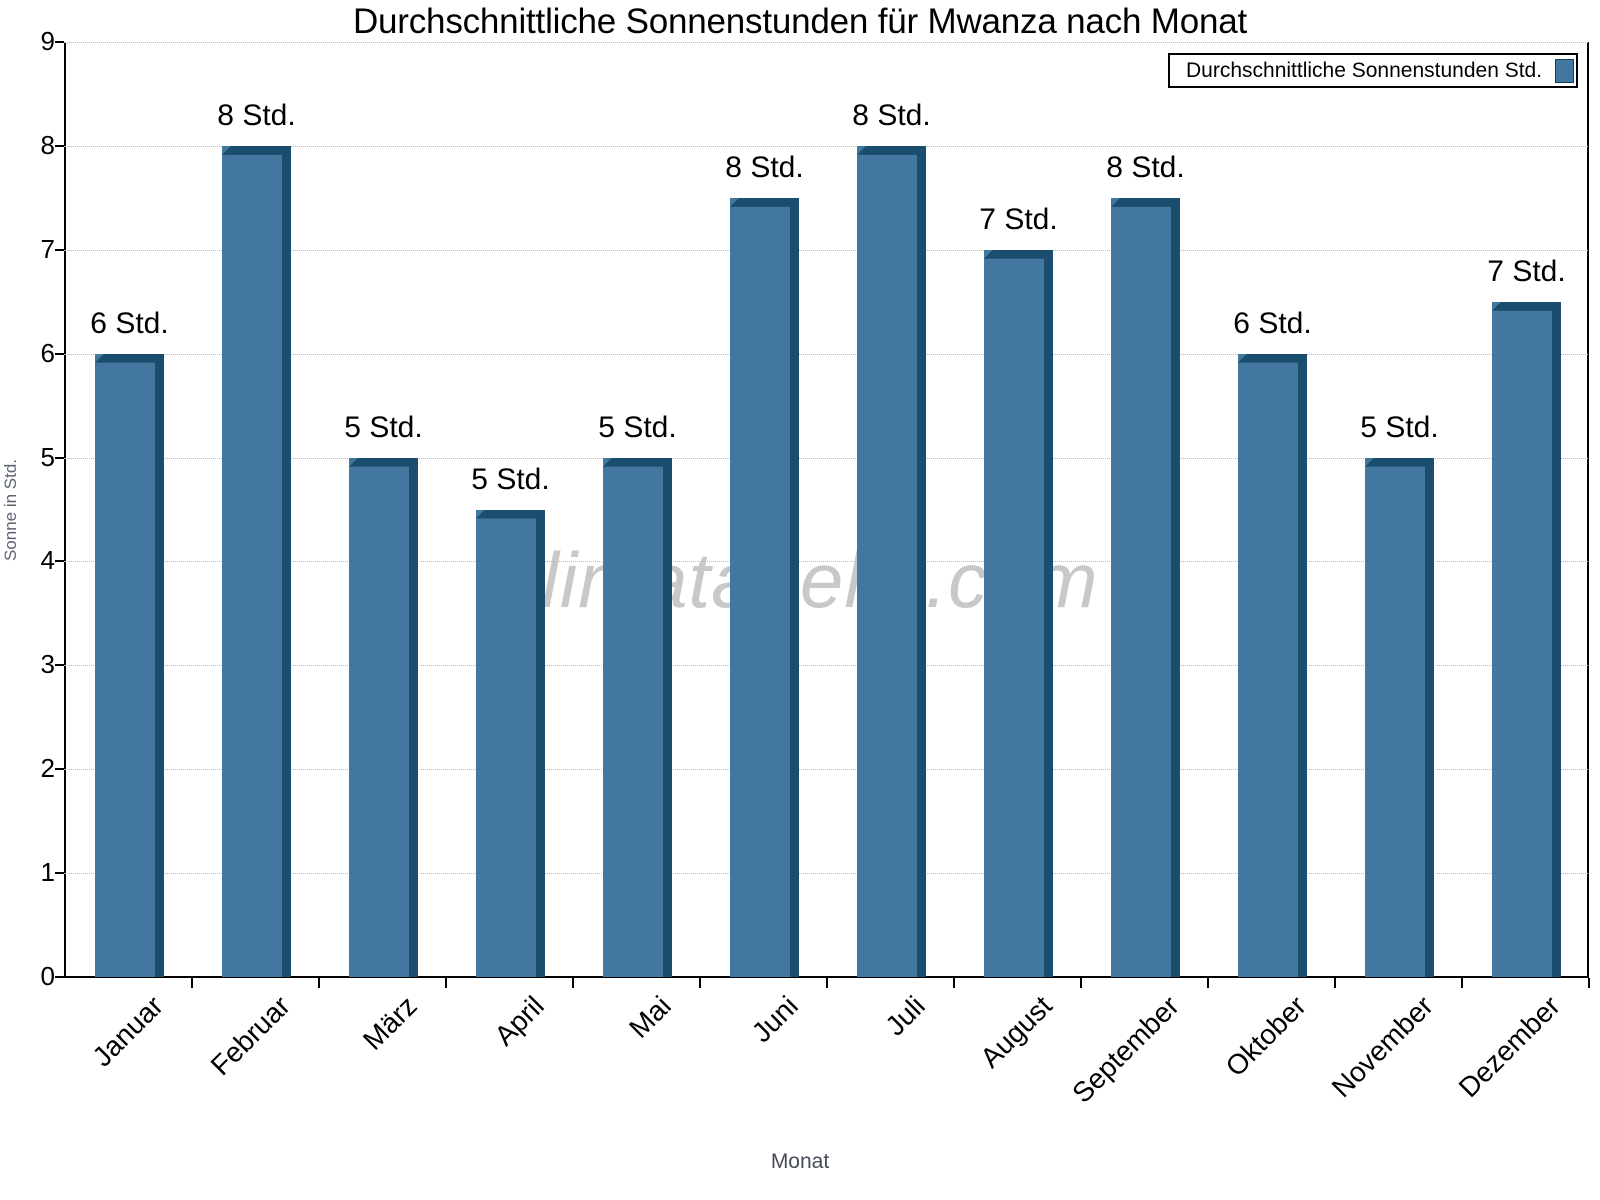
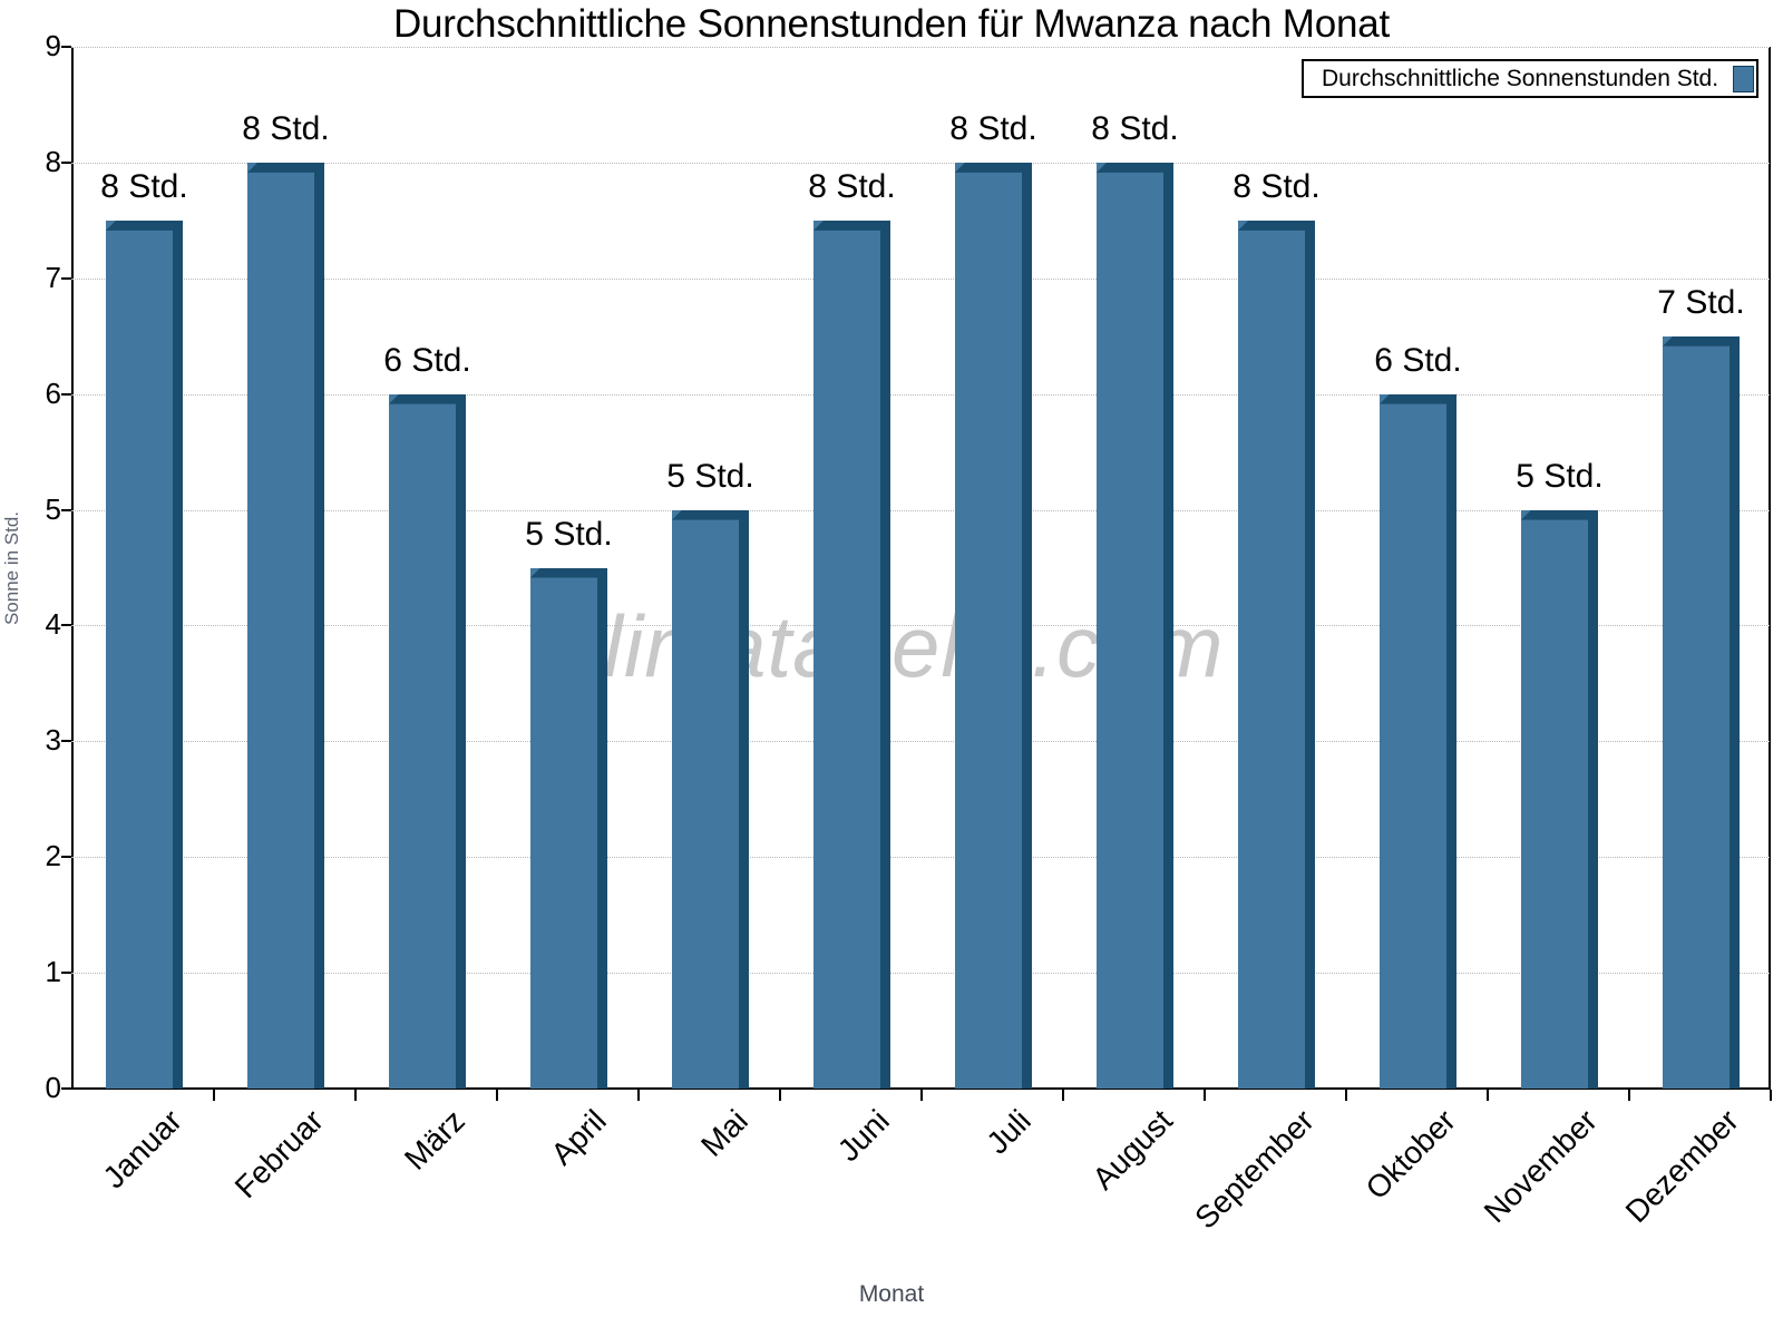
Januar: 6 -> 8
März: 5 -> 6
August: 7 -> 8
